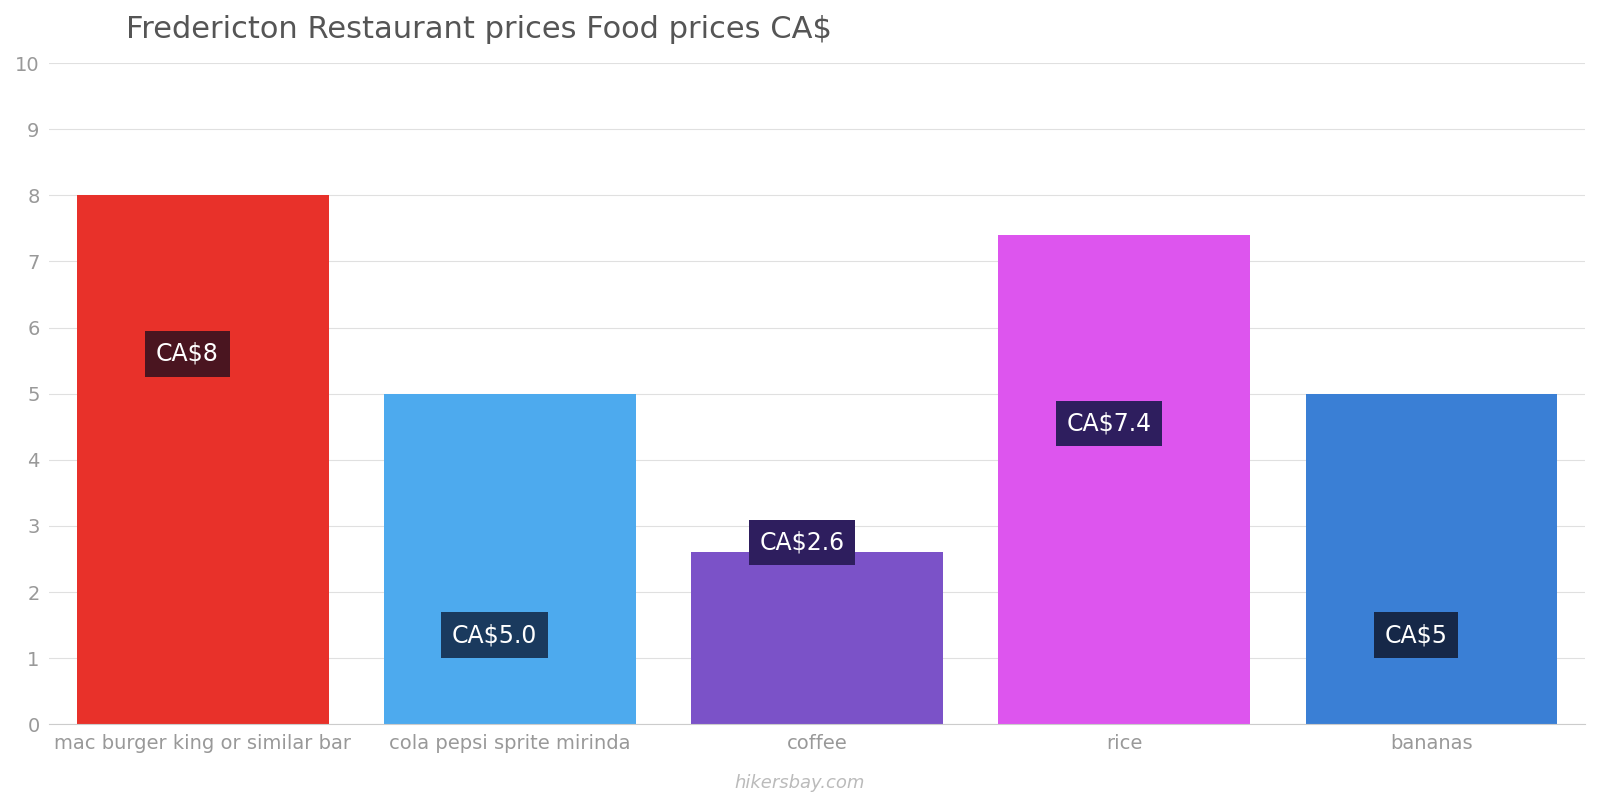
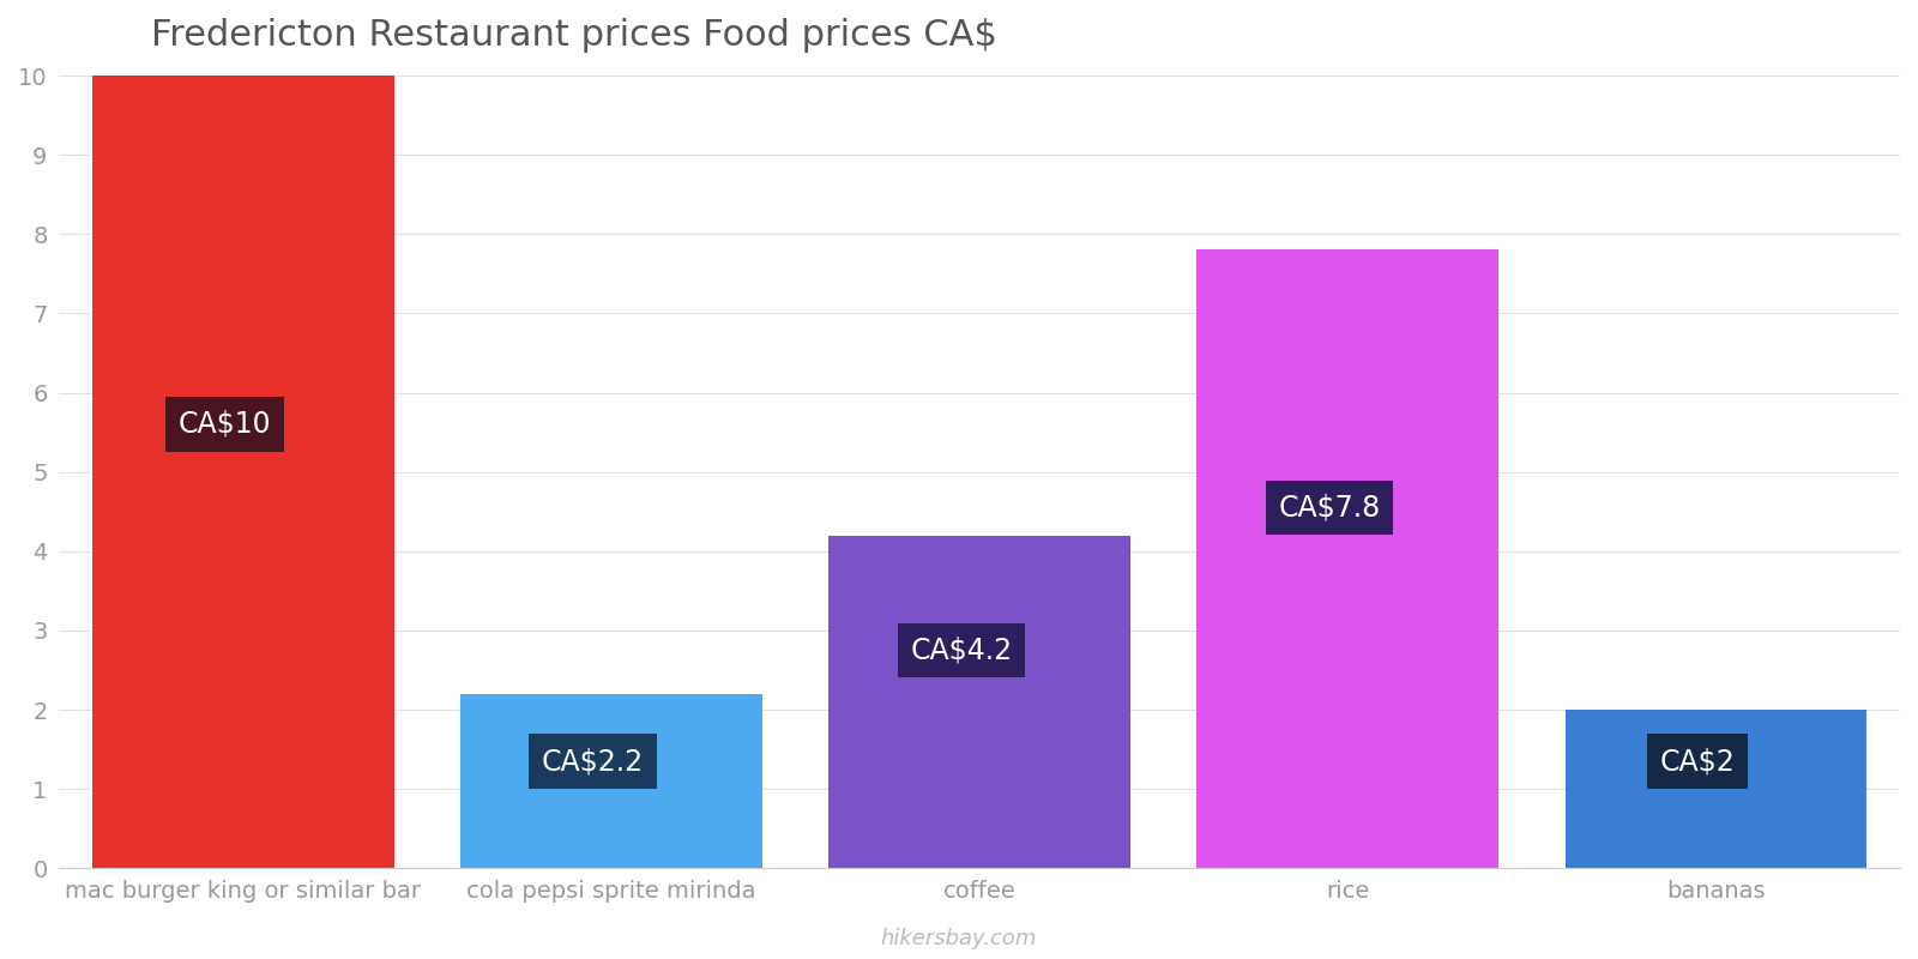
mac burger king or similar bar: CA$8 -> CA$10
cola pepsi sprite mirinda: CA$5 -> CA$2
coffee: CA$2.6 -> CA$4.2
rice: CA$7.4 -> CA$7.8
bananas: CA$5 -> CA$2
